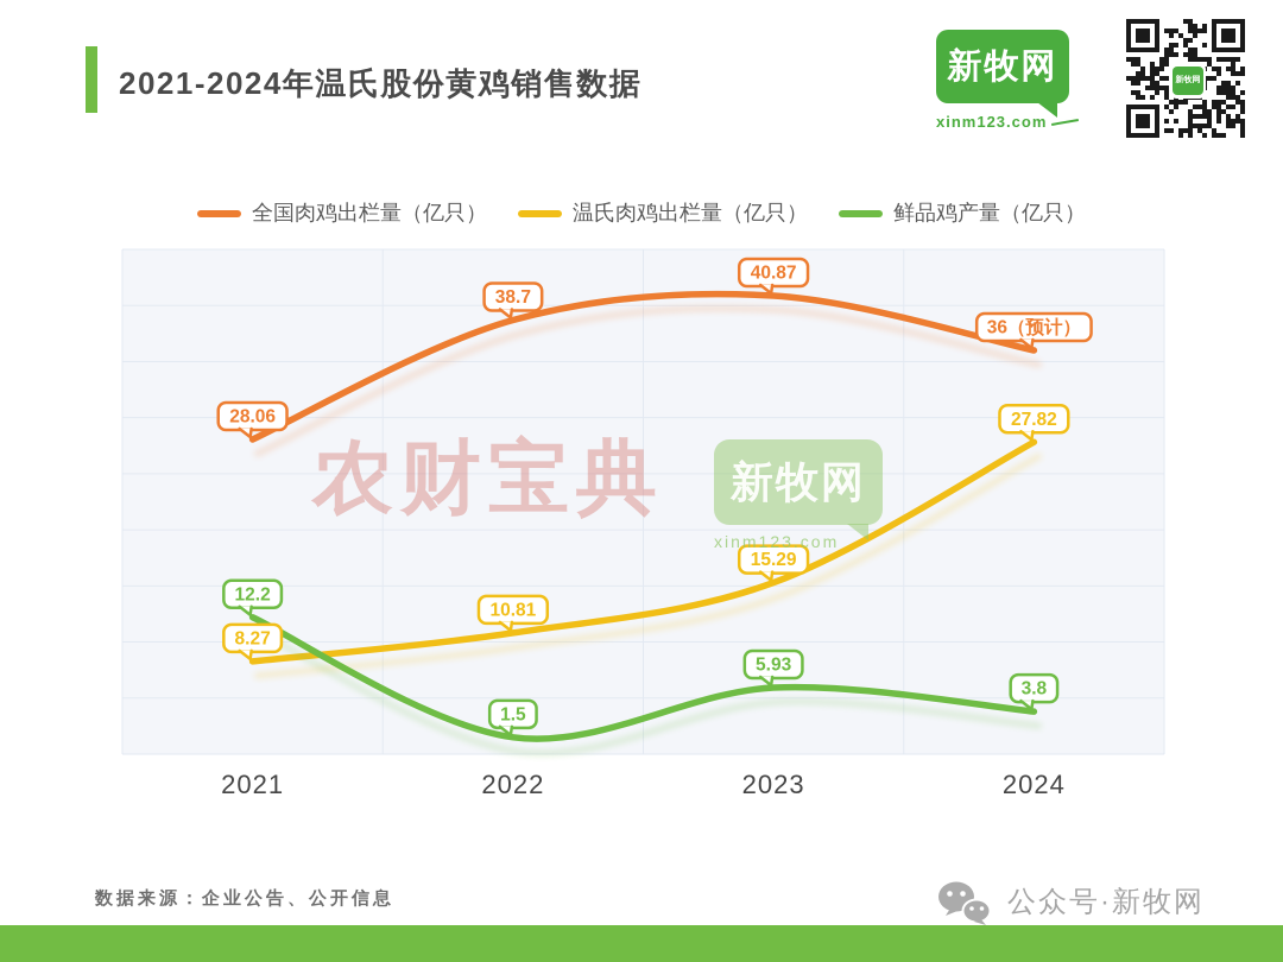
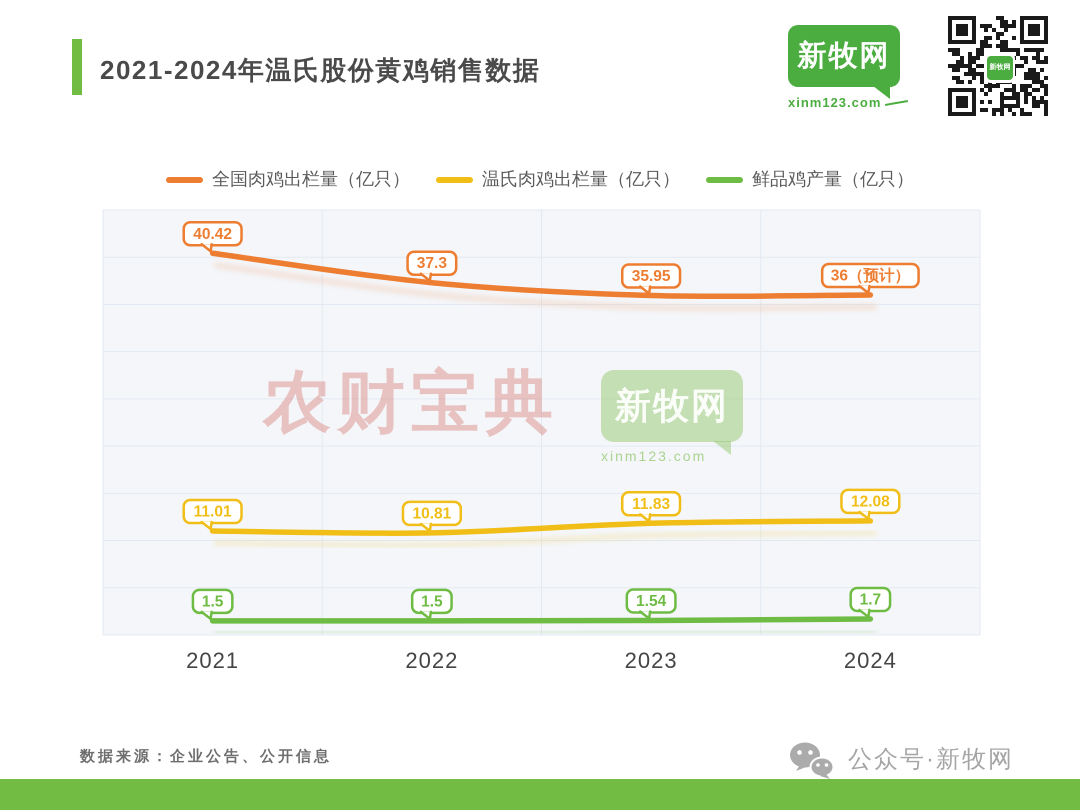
全国肉鸡出栏量（亿只）/2021: 28.06 -> 40.42
温氏肉鸡出栏量（亿只）/2021: 8.27 -> 11.01
鲜品鸡产量（亿只）/2021: 12.2 -> 1.5
全国肉鸡出栏量（亿只）/2022: 38.7 -> 37.3
全国肉鸡出栏量（亿只）/2023: 40.87 -> 35.95
温氏肉鸡出栏量（亿只）/2023: 15.29 -> 11.83
鲜品鸡产量（亿只）/2023: 5.93 -> 1.54
温氏肉鸡出栏量（亿只）/2024: 27.82 -> 12.08
鲜品鸡产量（亿只）/2024: 3.8 -> 1.7
